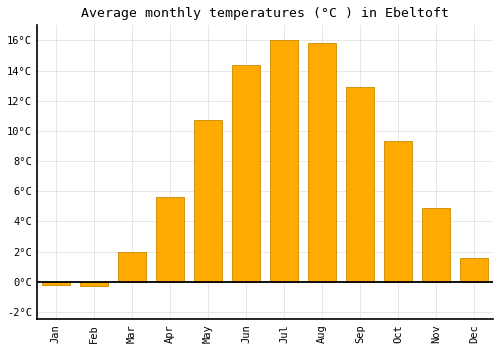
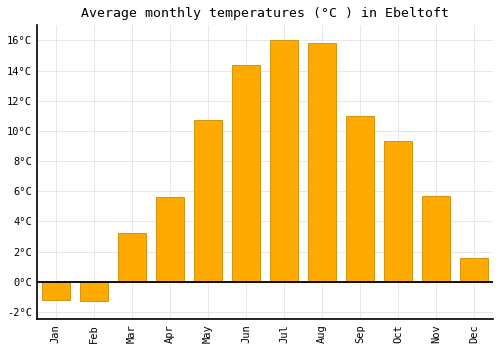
Jan: -0.2°C -> -1.2°C
Feb: -0.3°C -> -1.3°C
Mar: 2.0°C -> 3.2°C
Sep: 12.9°C -> 11.0°C
Nov: 4.9°C -> 5.7°C
